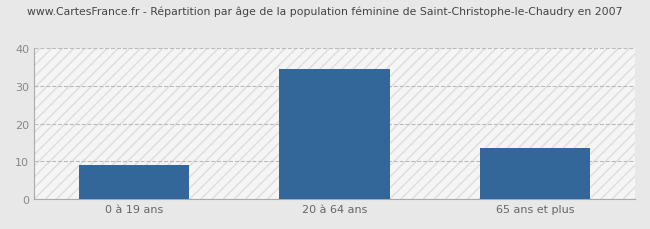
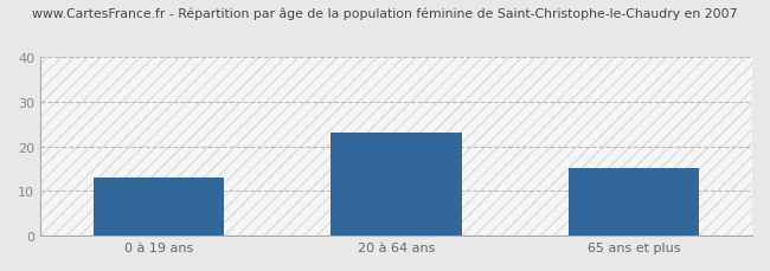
0 à 19 ans: 9.0 -> 13.0
20 à 64 ans: 34.5 -> 23.0
65 ans et plus: 13.5 -> 15.0
